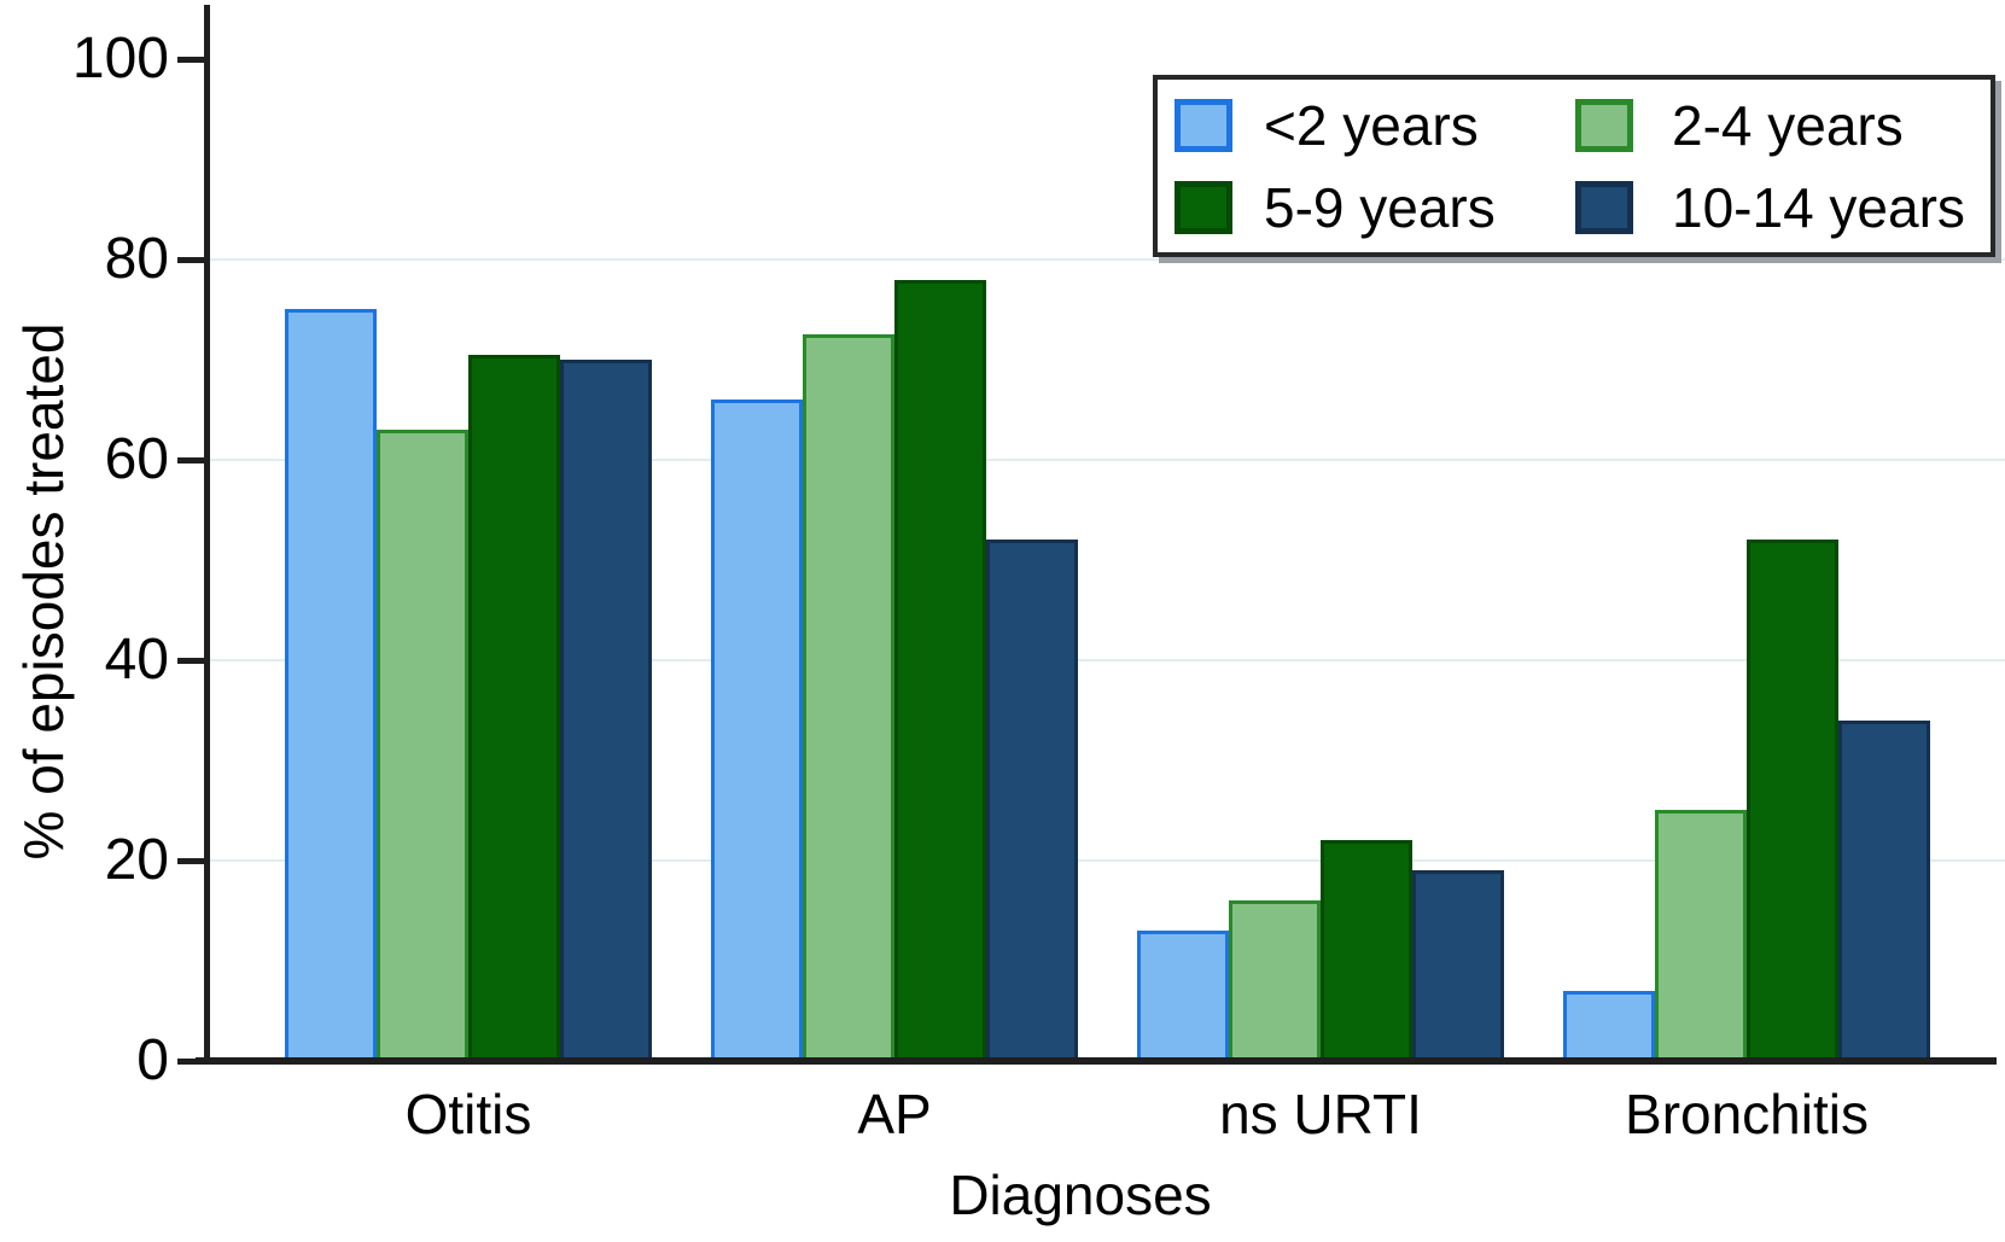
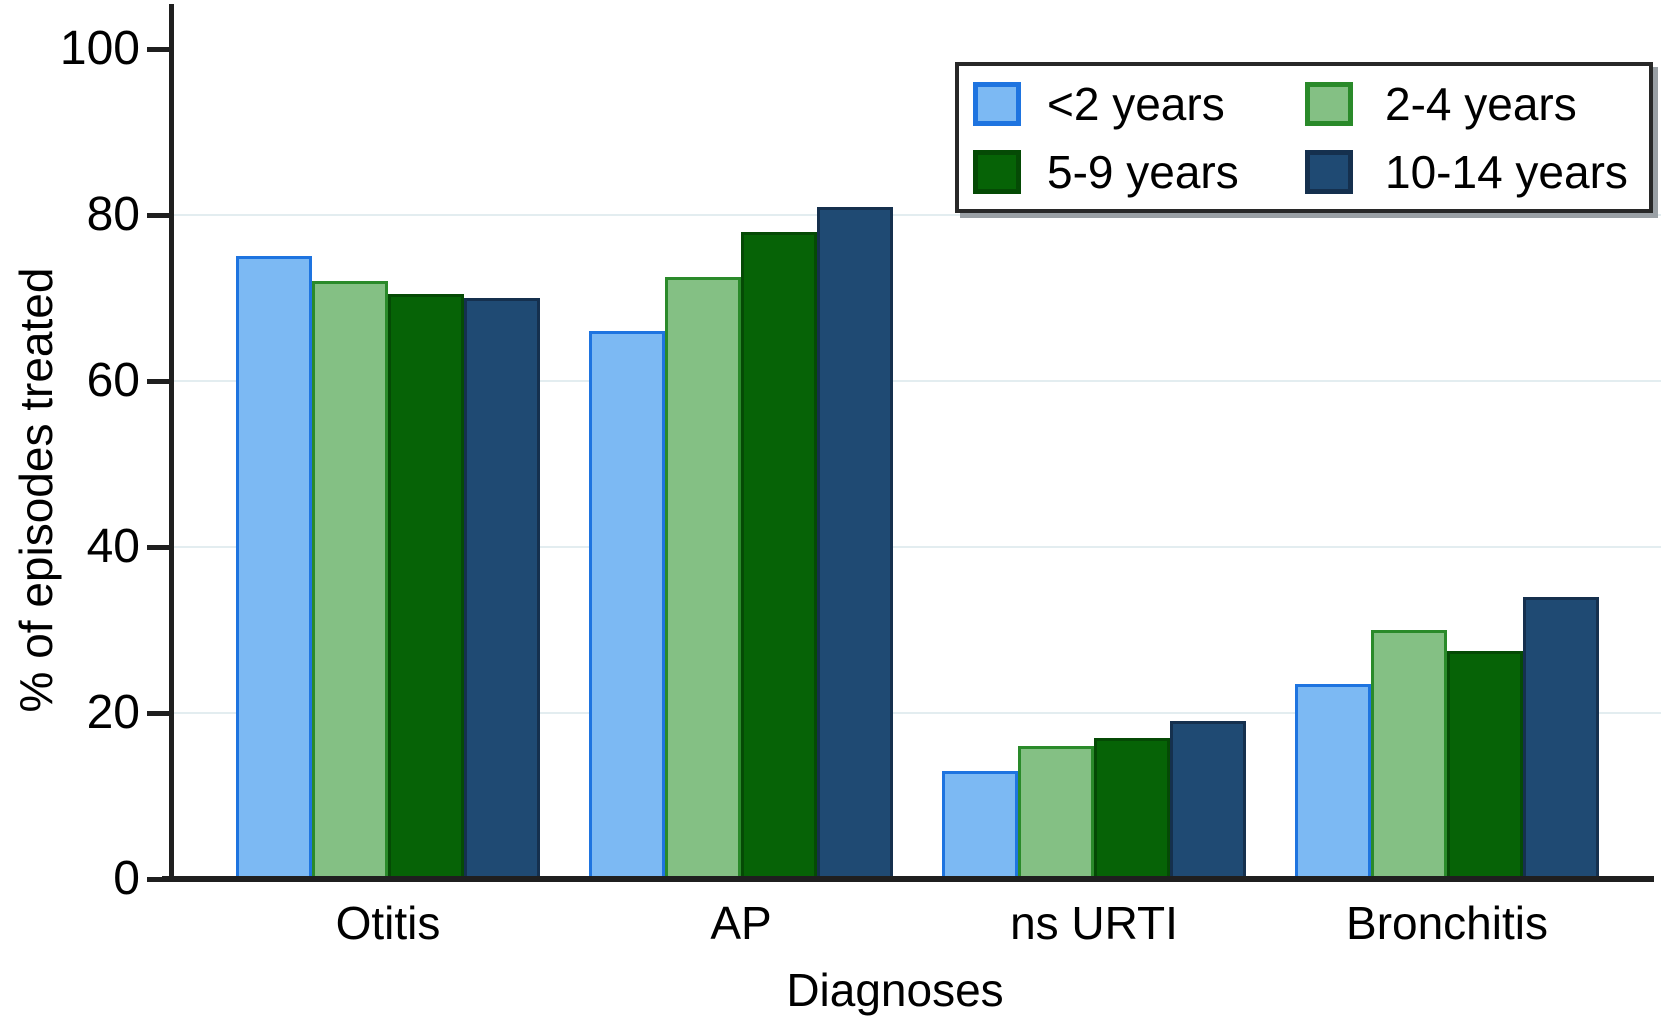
2-4 years/Otitis: 63 -> 72
10-14 years/AP: 52 -> 81
5-9 years/ns URTI: 22 -> 17
<2 years/Bronchitis: 7 -> 24
2-4 years/Bronchitis: 25 -> 30
5-9 years/Bronchitis: 52 -> 28
